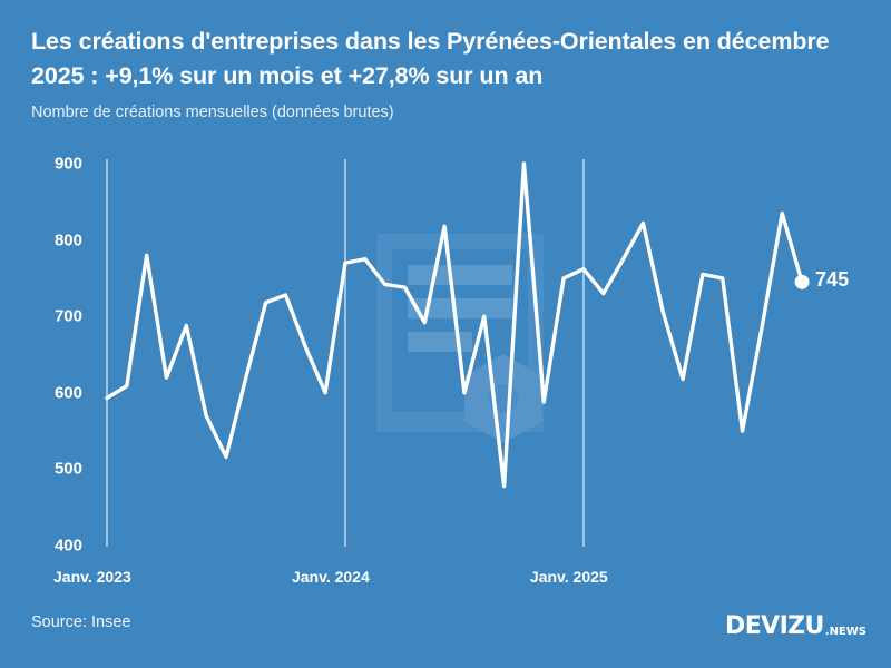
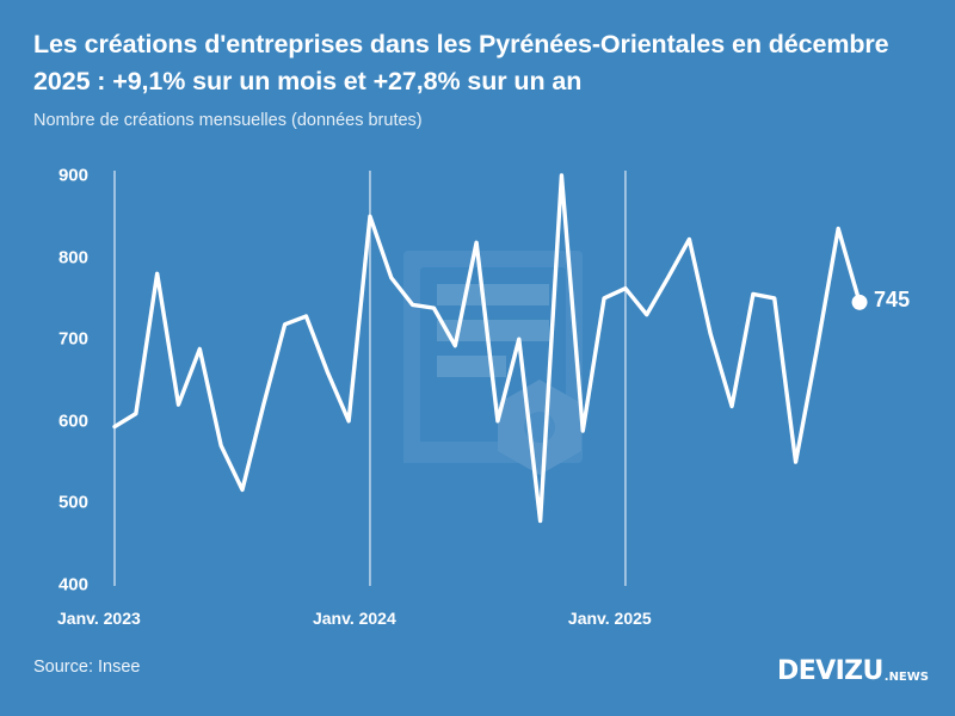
Janv. 2024: 770 -> 850
